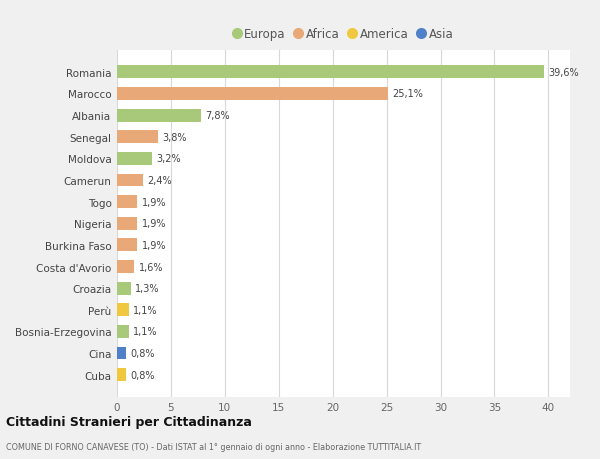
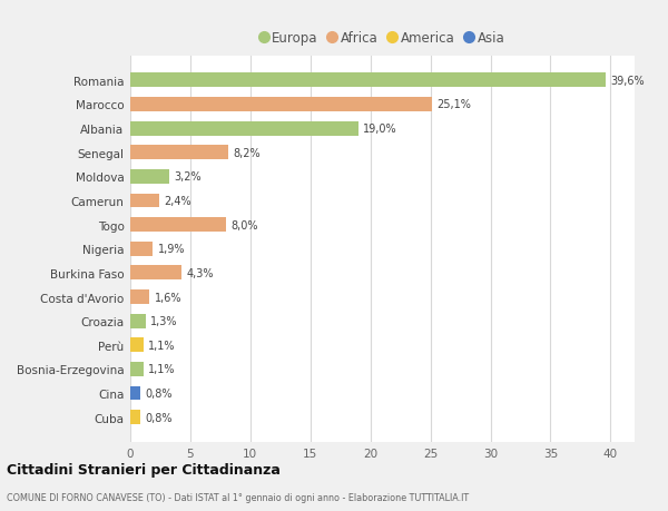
Albania: 7,8% -> 19,0%
Senegal: 3,8% -> 8,2%
Togo: 1,9% -> 8,0%
Burkina Faso: 1,9% -> 4,3%
